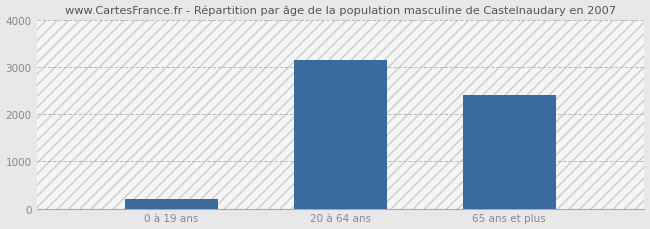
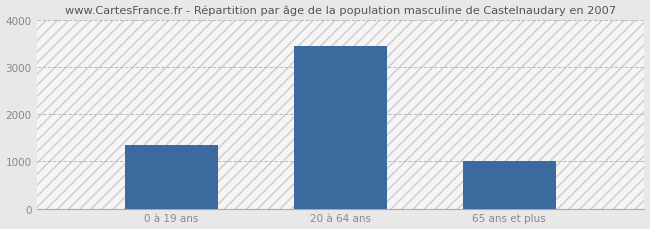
0 à 19 ans: 200 -> 1350
20 à 64 ans: 3150 -> 3450
65 ans et plus: 2400 -> 1000
